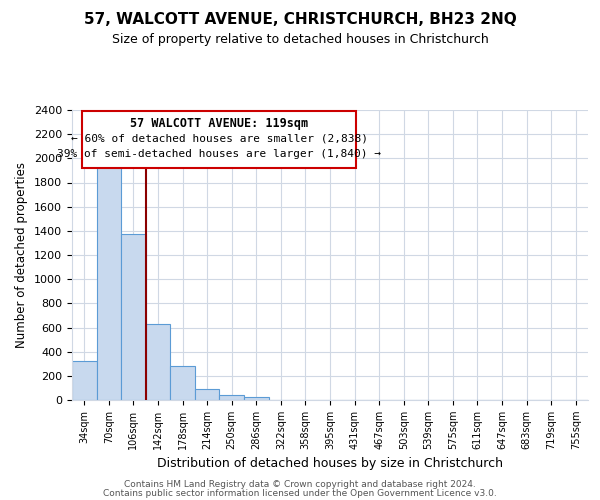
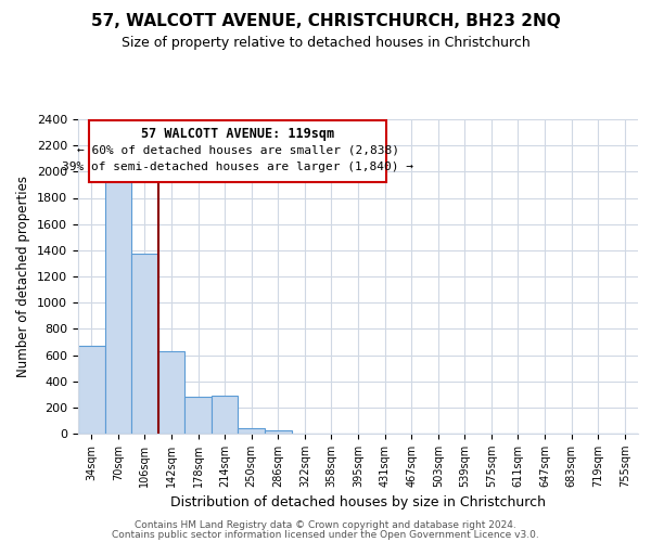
34sqm: 320 -> 670
214sqm: 100 -> 290
